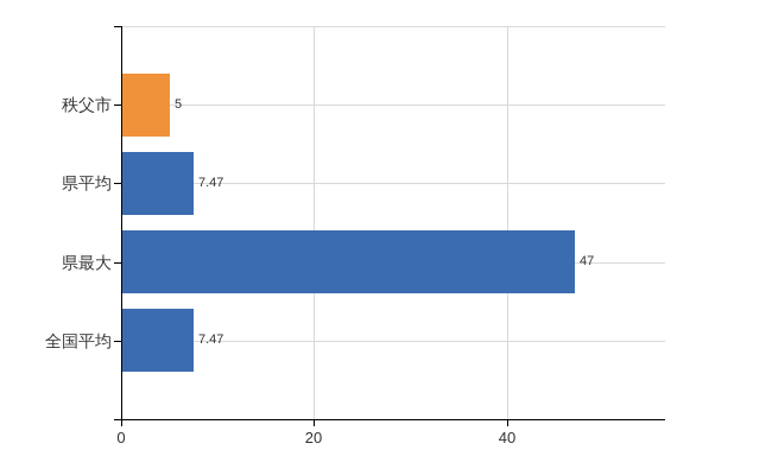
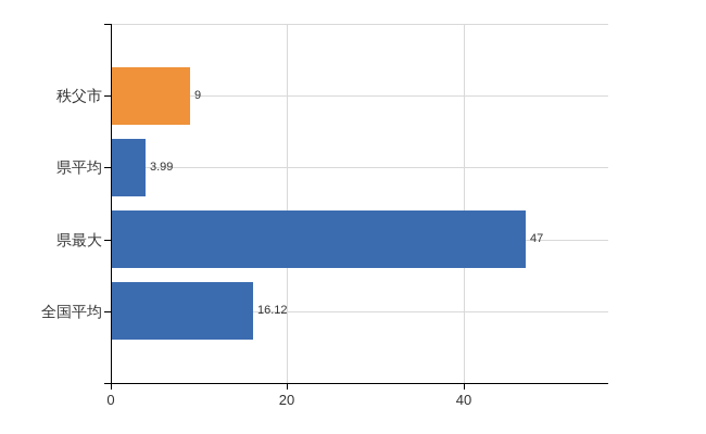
秩父市: 5 -> 9
県平均: 7.47 -> 3.99
全国平均: 7.47 -> 16.12
